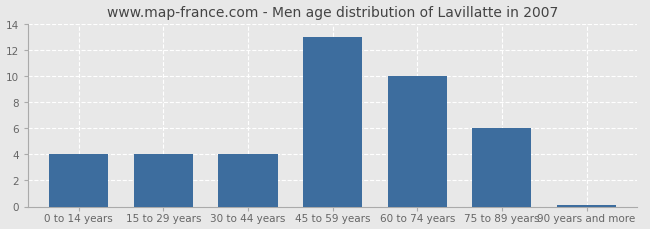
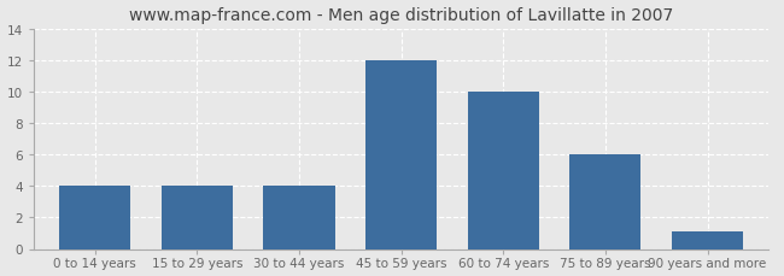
45 to 59 years: 13.0 -> 12.0
90 years and more: 0.1 -> 1.1
